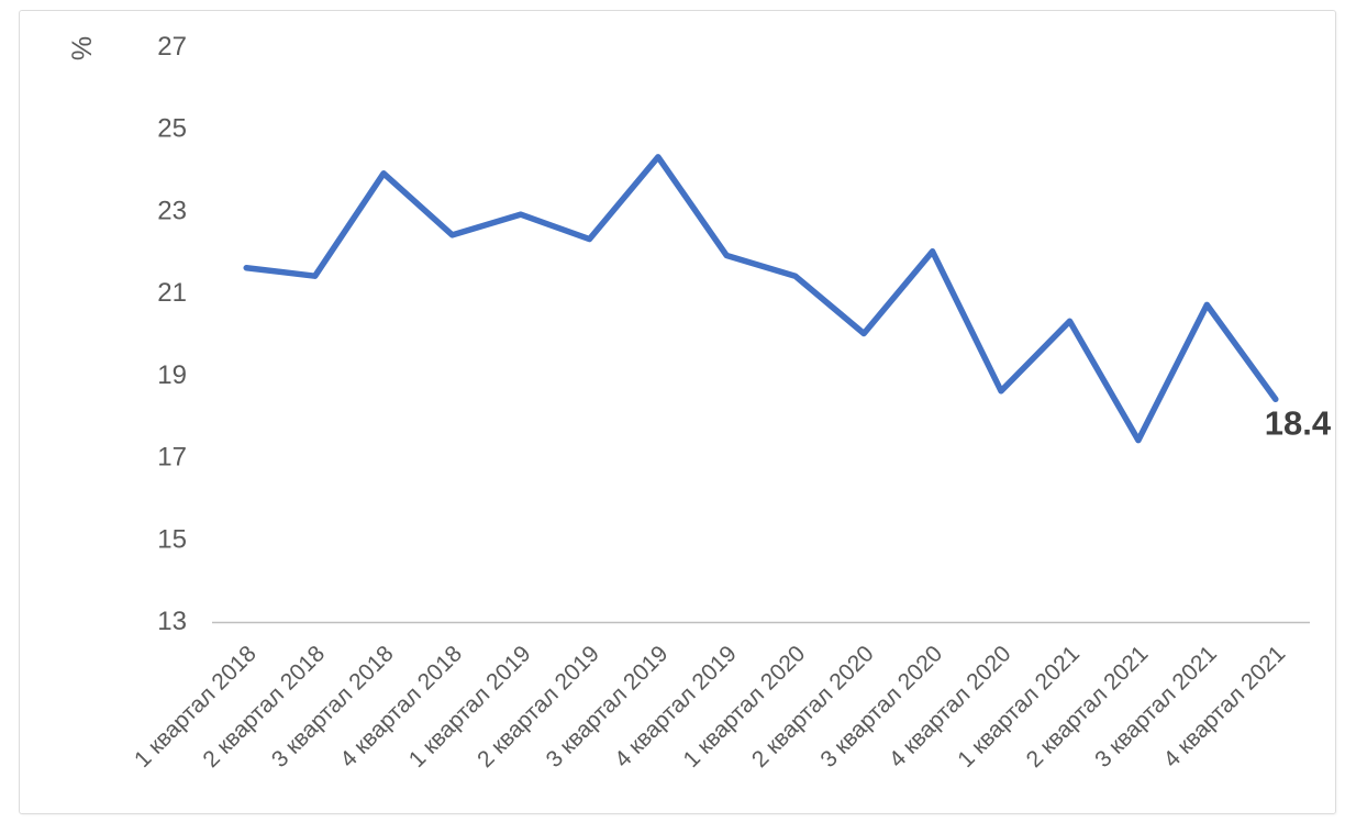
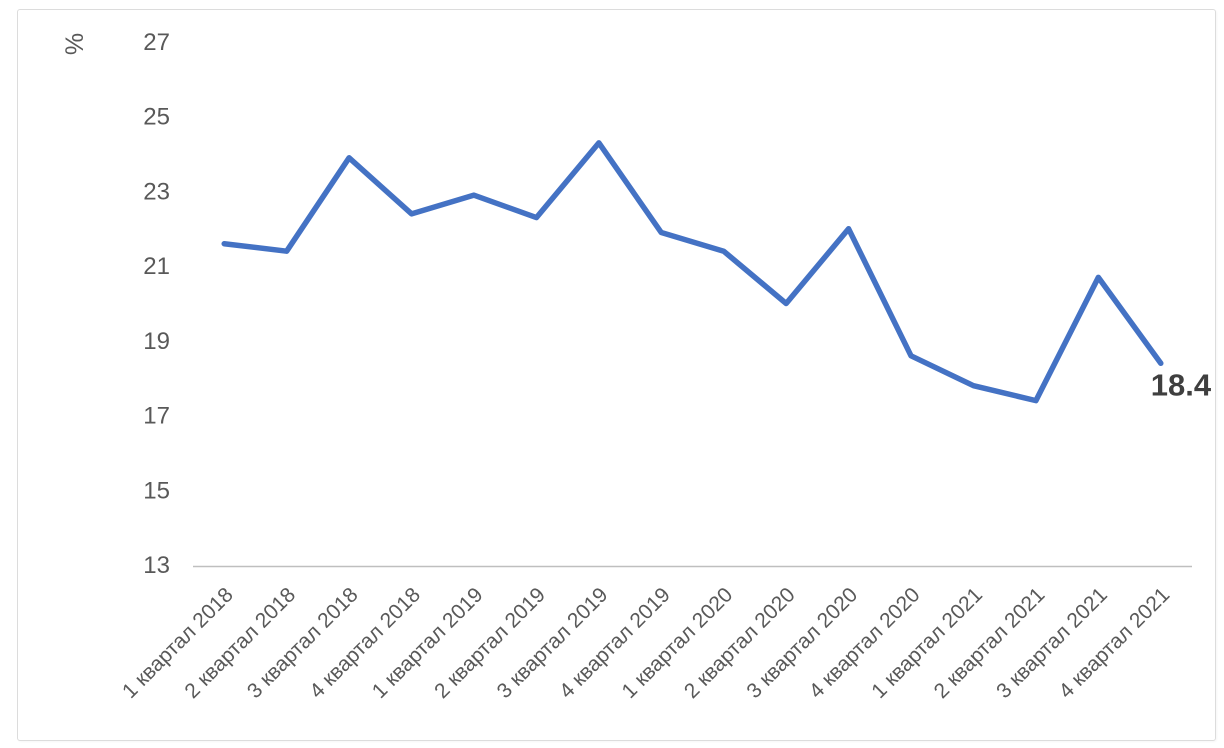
1 квартал 2021: 20.3 -> 17.8
